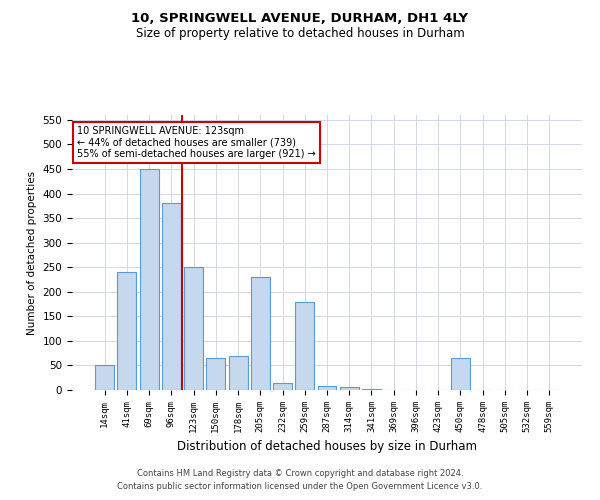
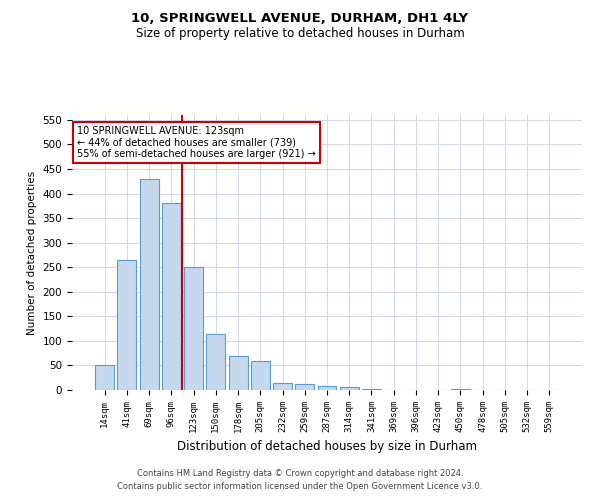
41sqm: 240 -> 265
69sqm: 450 -> 430
150sqm: 65 -> 115
205sqm: 230 -> 60
259sqm: 180 -> 13
450sqm: 65 -> 2
